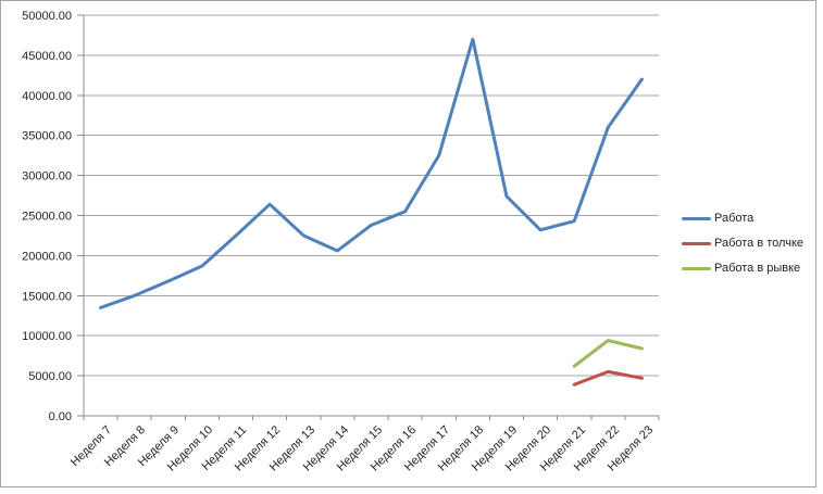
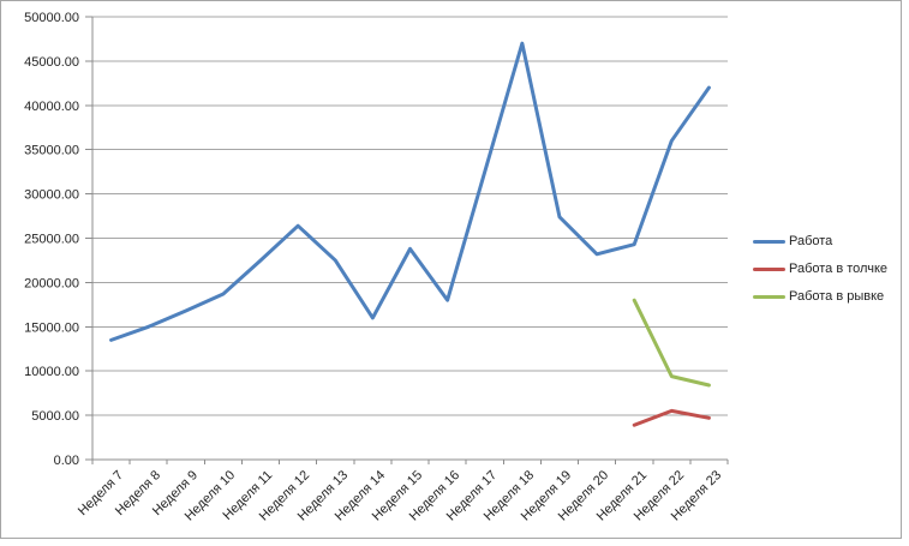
Работа/Неделя 14: 21000 -> 16000
Работа/Неделя 16: 26000 -> 18000
Работа в рывке/Неделя 21: 6000 -> 18000
